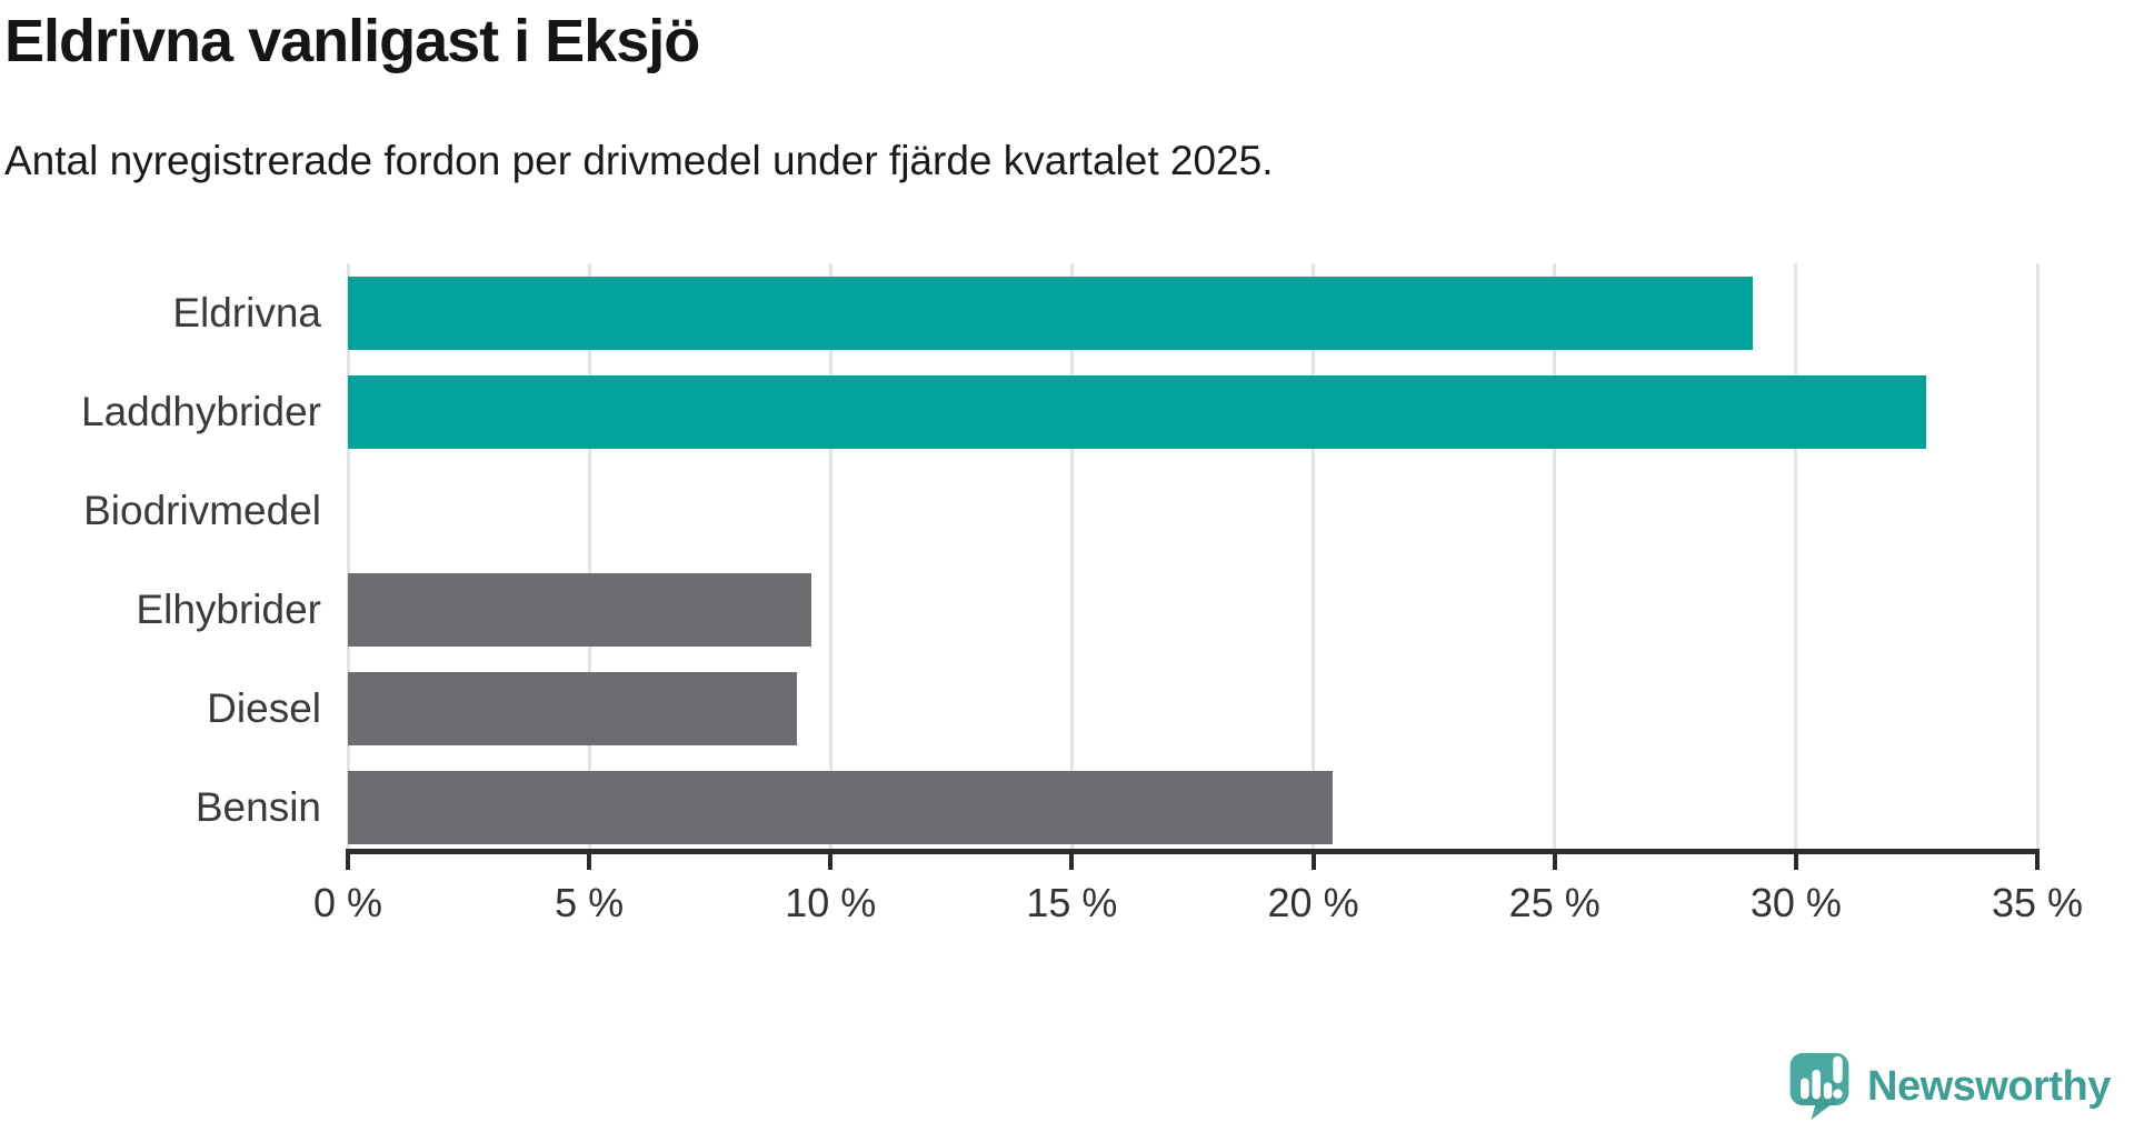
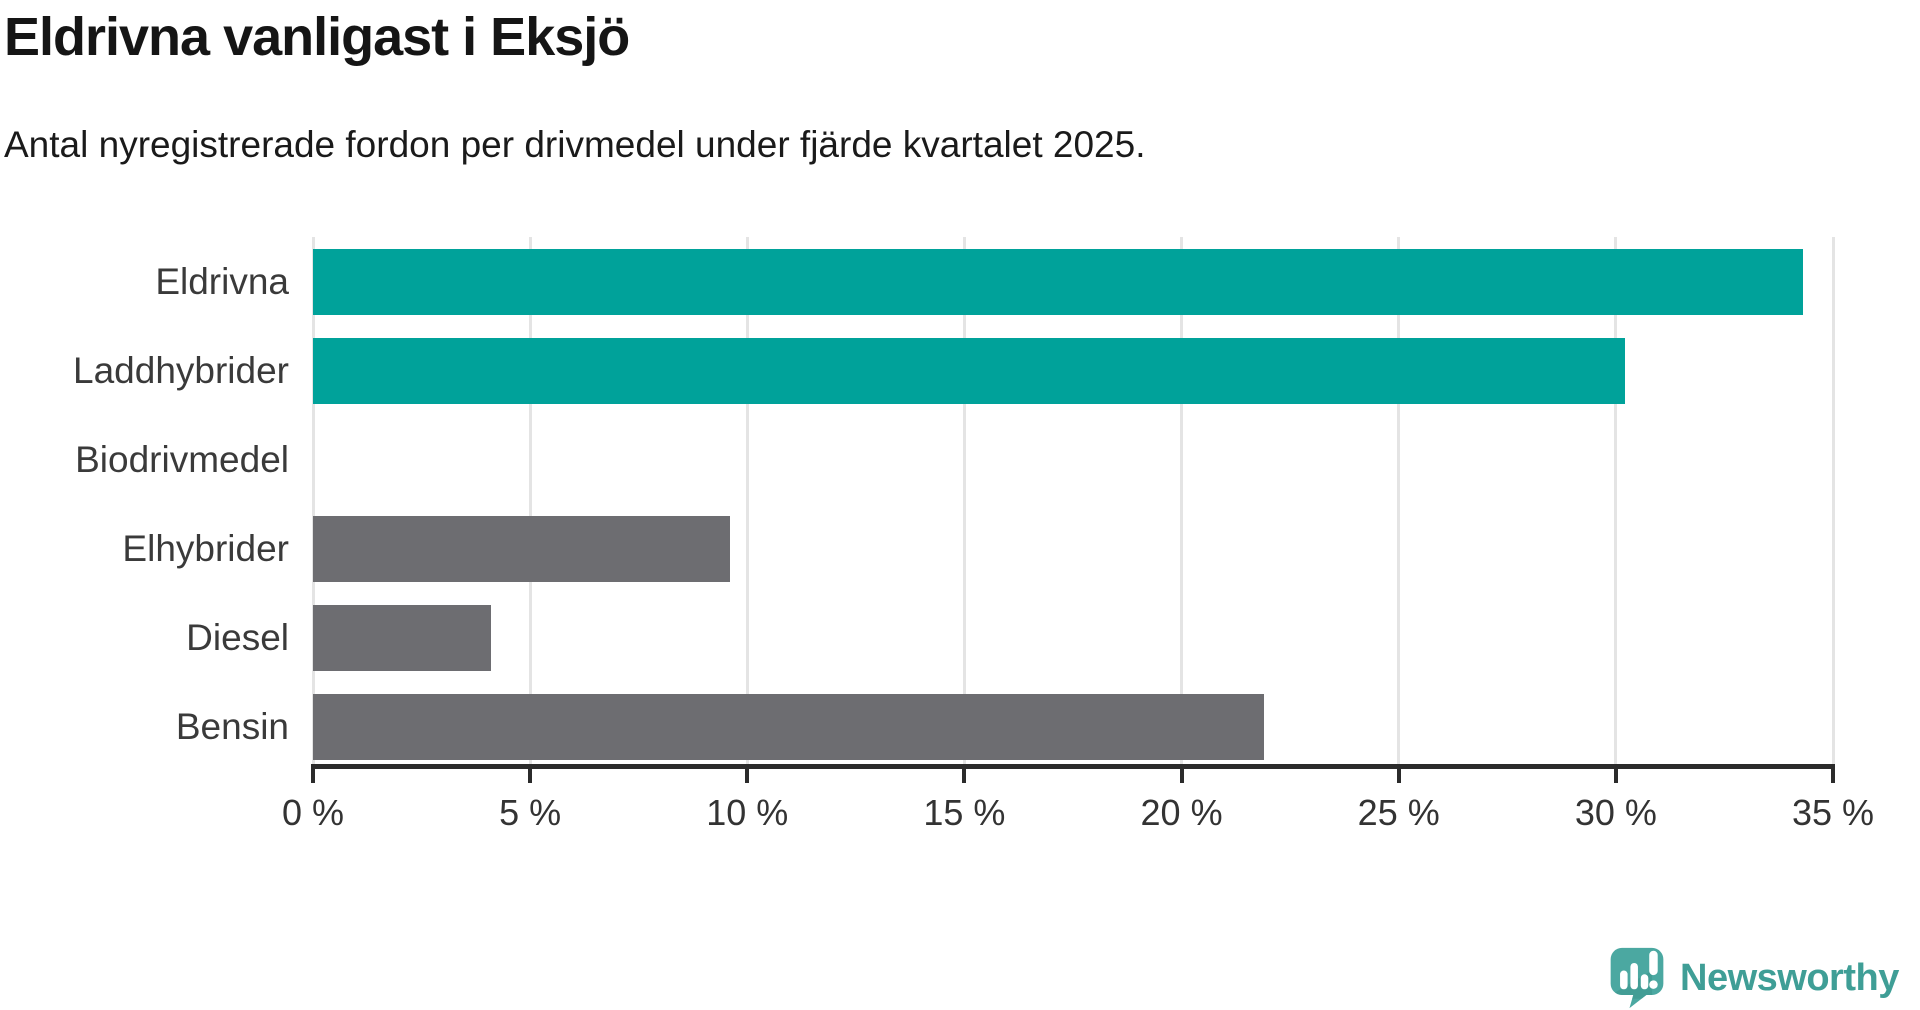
Eldrivna: 29.1% -> 34.3%
Laddhybrider: 32.7% -> 30.2%
Diesel: 9.3% -> 4.1%
Bensin: 20.4% -> 21.9%
